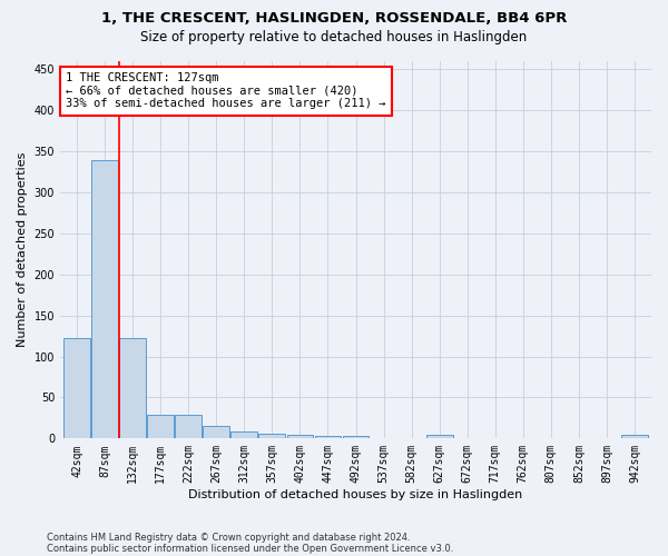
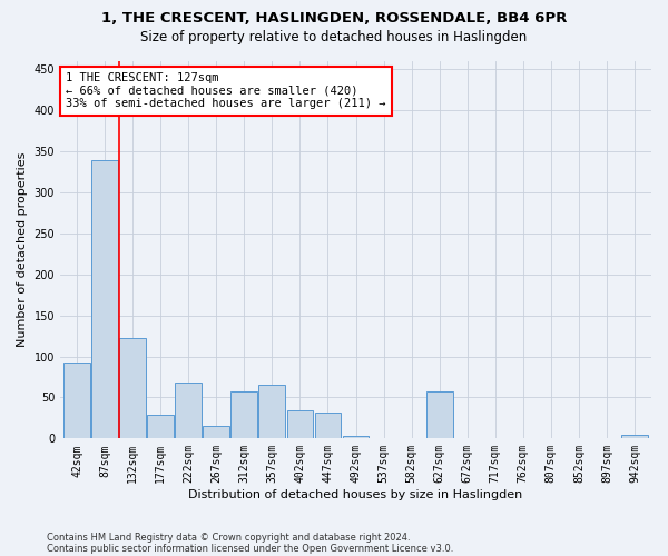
42sqm: 123 -> 92
222sqm: 29 -> 68
312sqm: 9 -> 58
357sqm: 6 -> 66
402sqm: 4 -> 34
447sqm: 3 -> 32
627sqm: 5 -> 58
